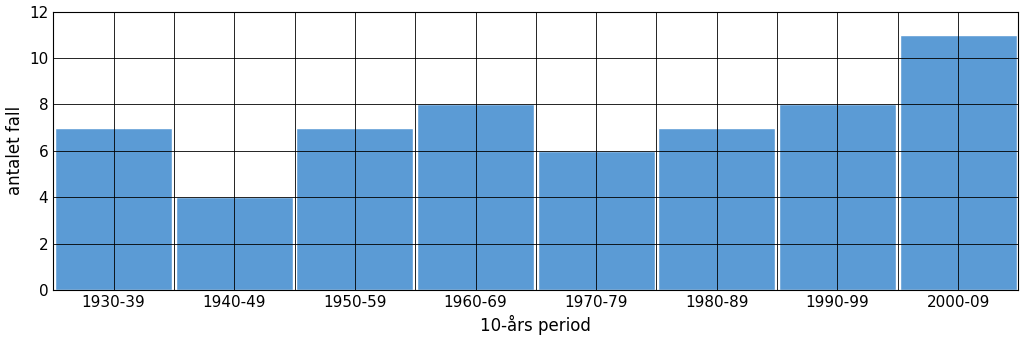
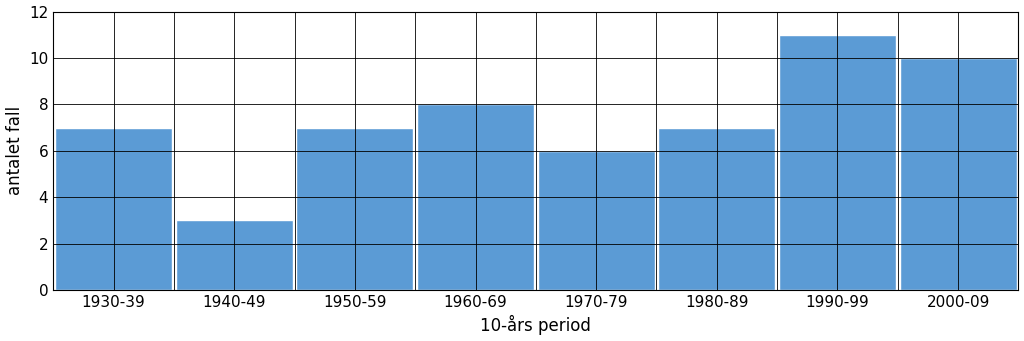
1940-49: 4 -> 3
1990-99: 8 -> 11
2000-09: 11 -> 10
